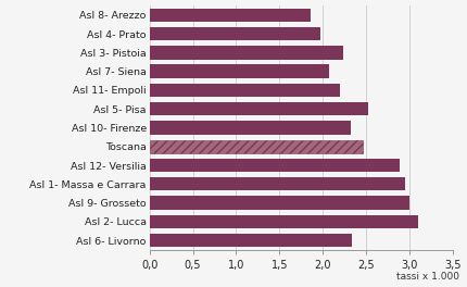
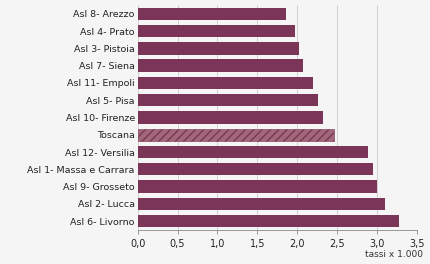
Asl 3- Pistoia: 2,24 -> 2,02
Asl 5- Pisa: 2,52 -> 2,26
Asl 6- Livorno: 2,34 -> 3,27
